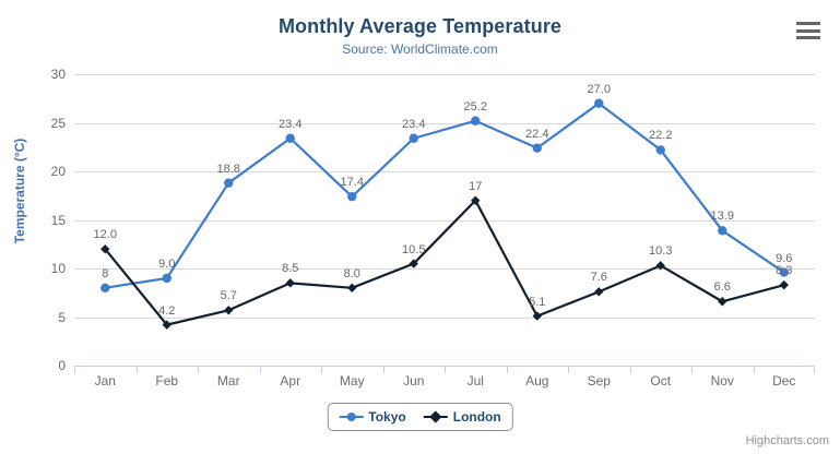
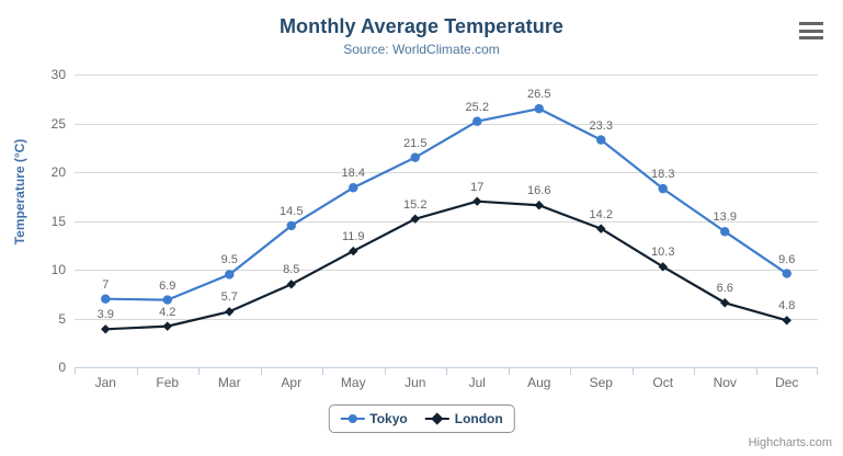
Tokyo/Jan: 8 -> 7
London/Jan: 12.0 -> 3.9
Tokyo/Feb: 9.0 -> 6.9
Tokyo/Mar: 18.8 -> 9.5
Tokyo/Apr: 23.4 -> 14.5
Tokyo/May: 17.4 -> 18.4
London/May: 8.0 -> 11.9
Tokyo/Jun: 23.4 -> 21.5
London/Jun: 10.5 -> 15.2
Tokyo/Aug: 22.4 -> 26.5
London/Aug: 5.1 -> 16.6
Tokyo/Sep: 27.0 -> 23.3
London/Sep: 7.6 -> 14.2
Tokyo/Oct: 22.2 -> 18.3
London/Dec: 8.3 -> 4.8
